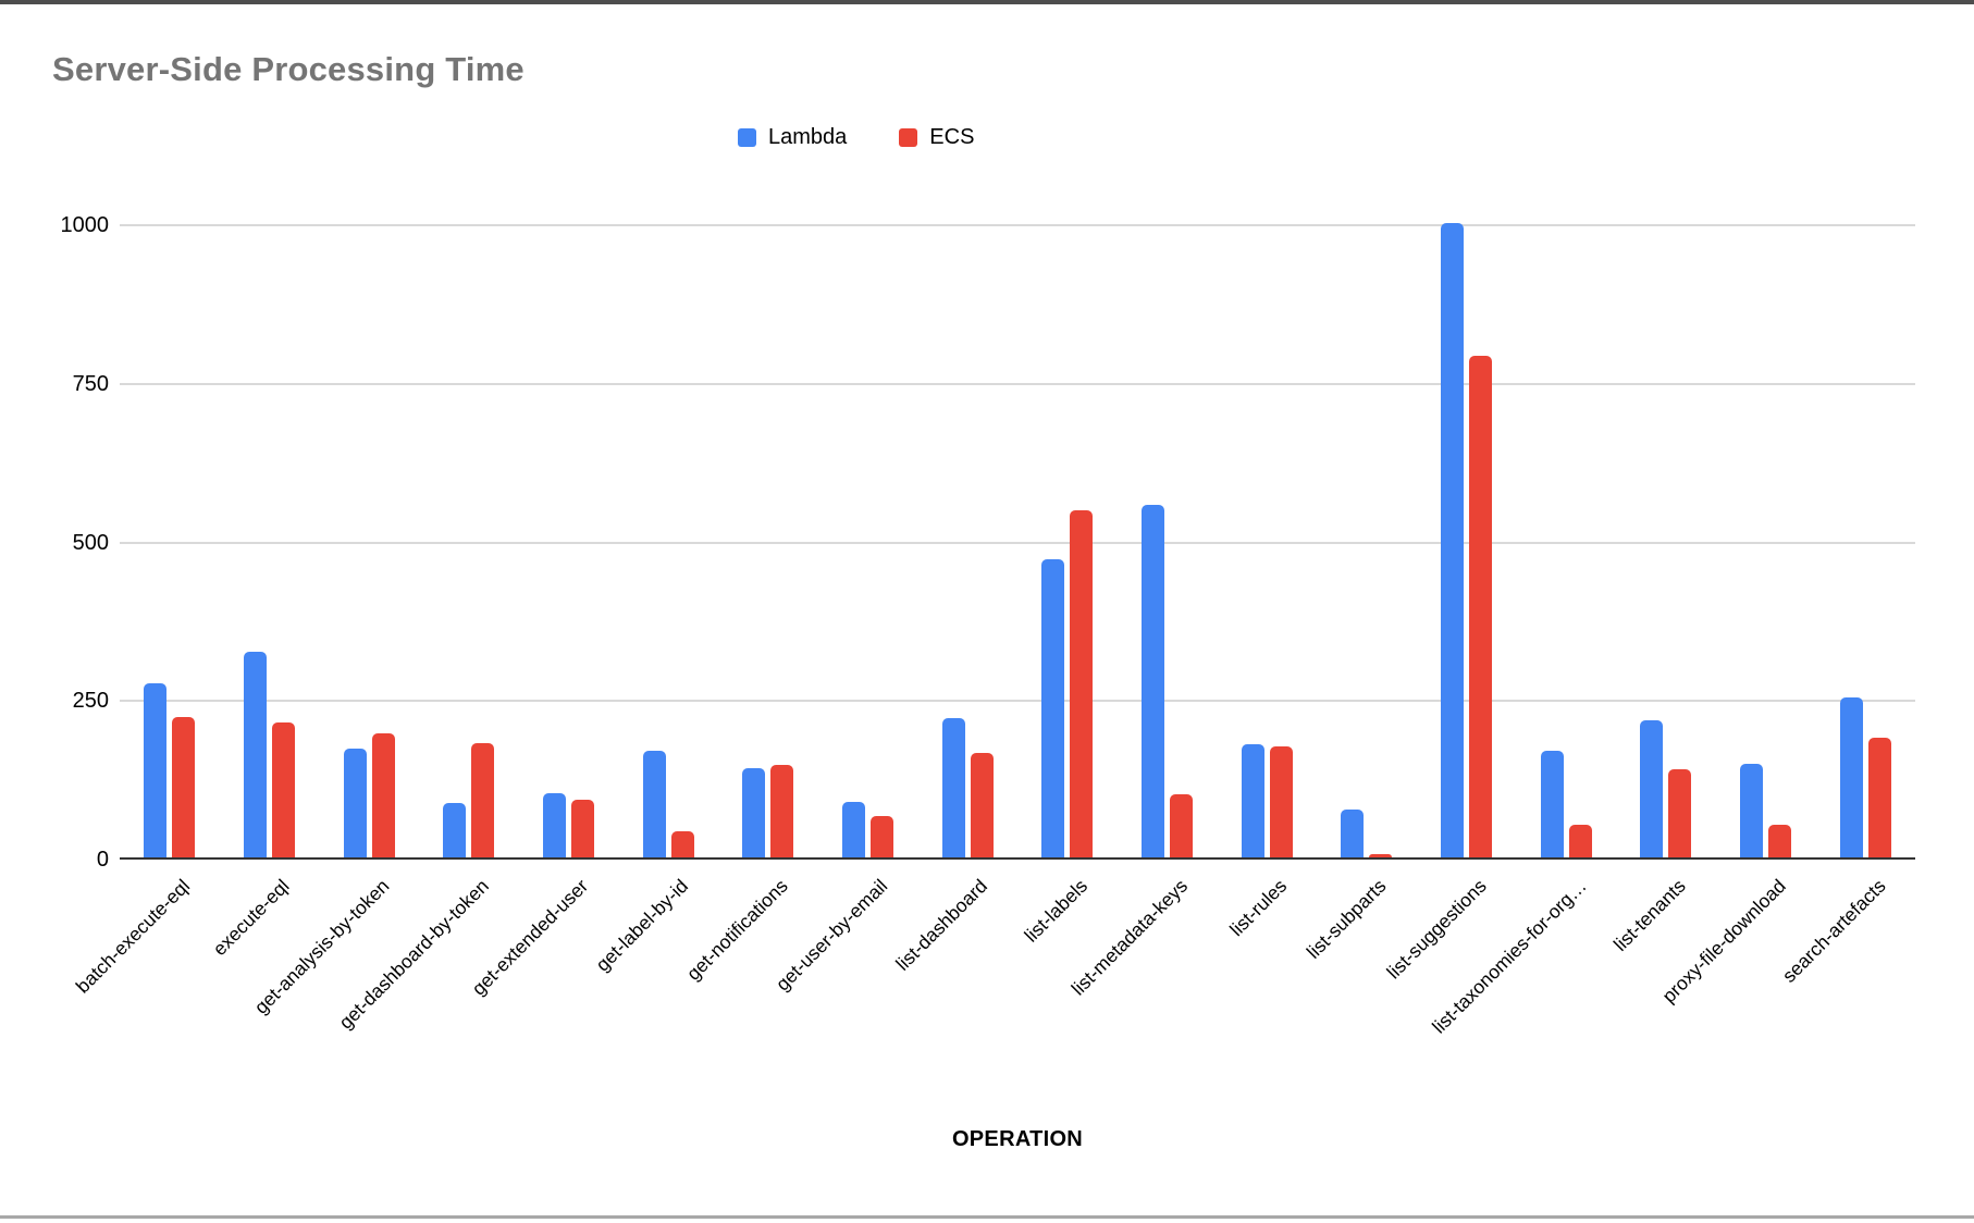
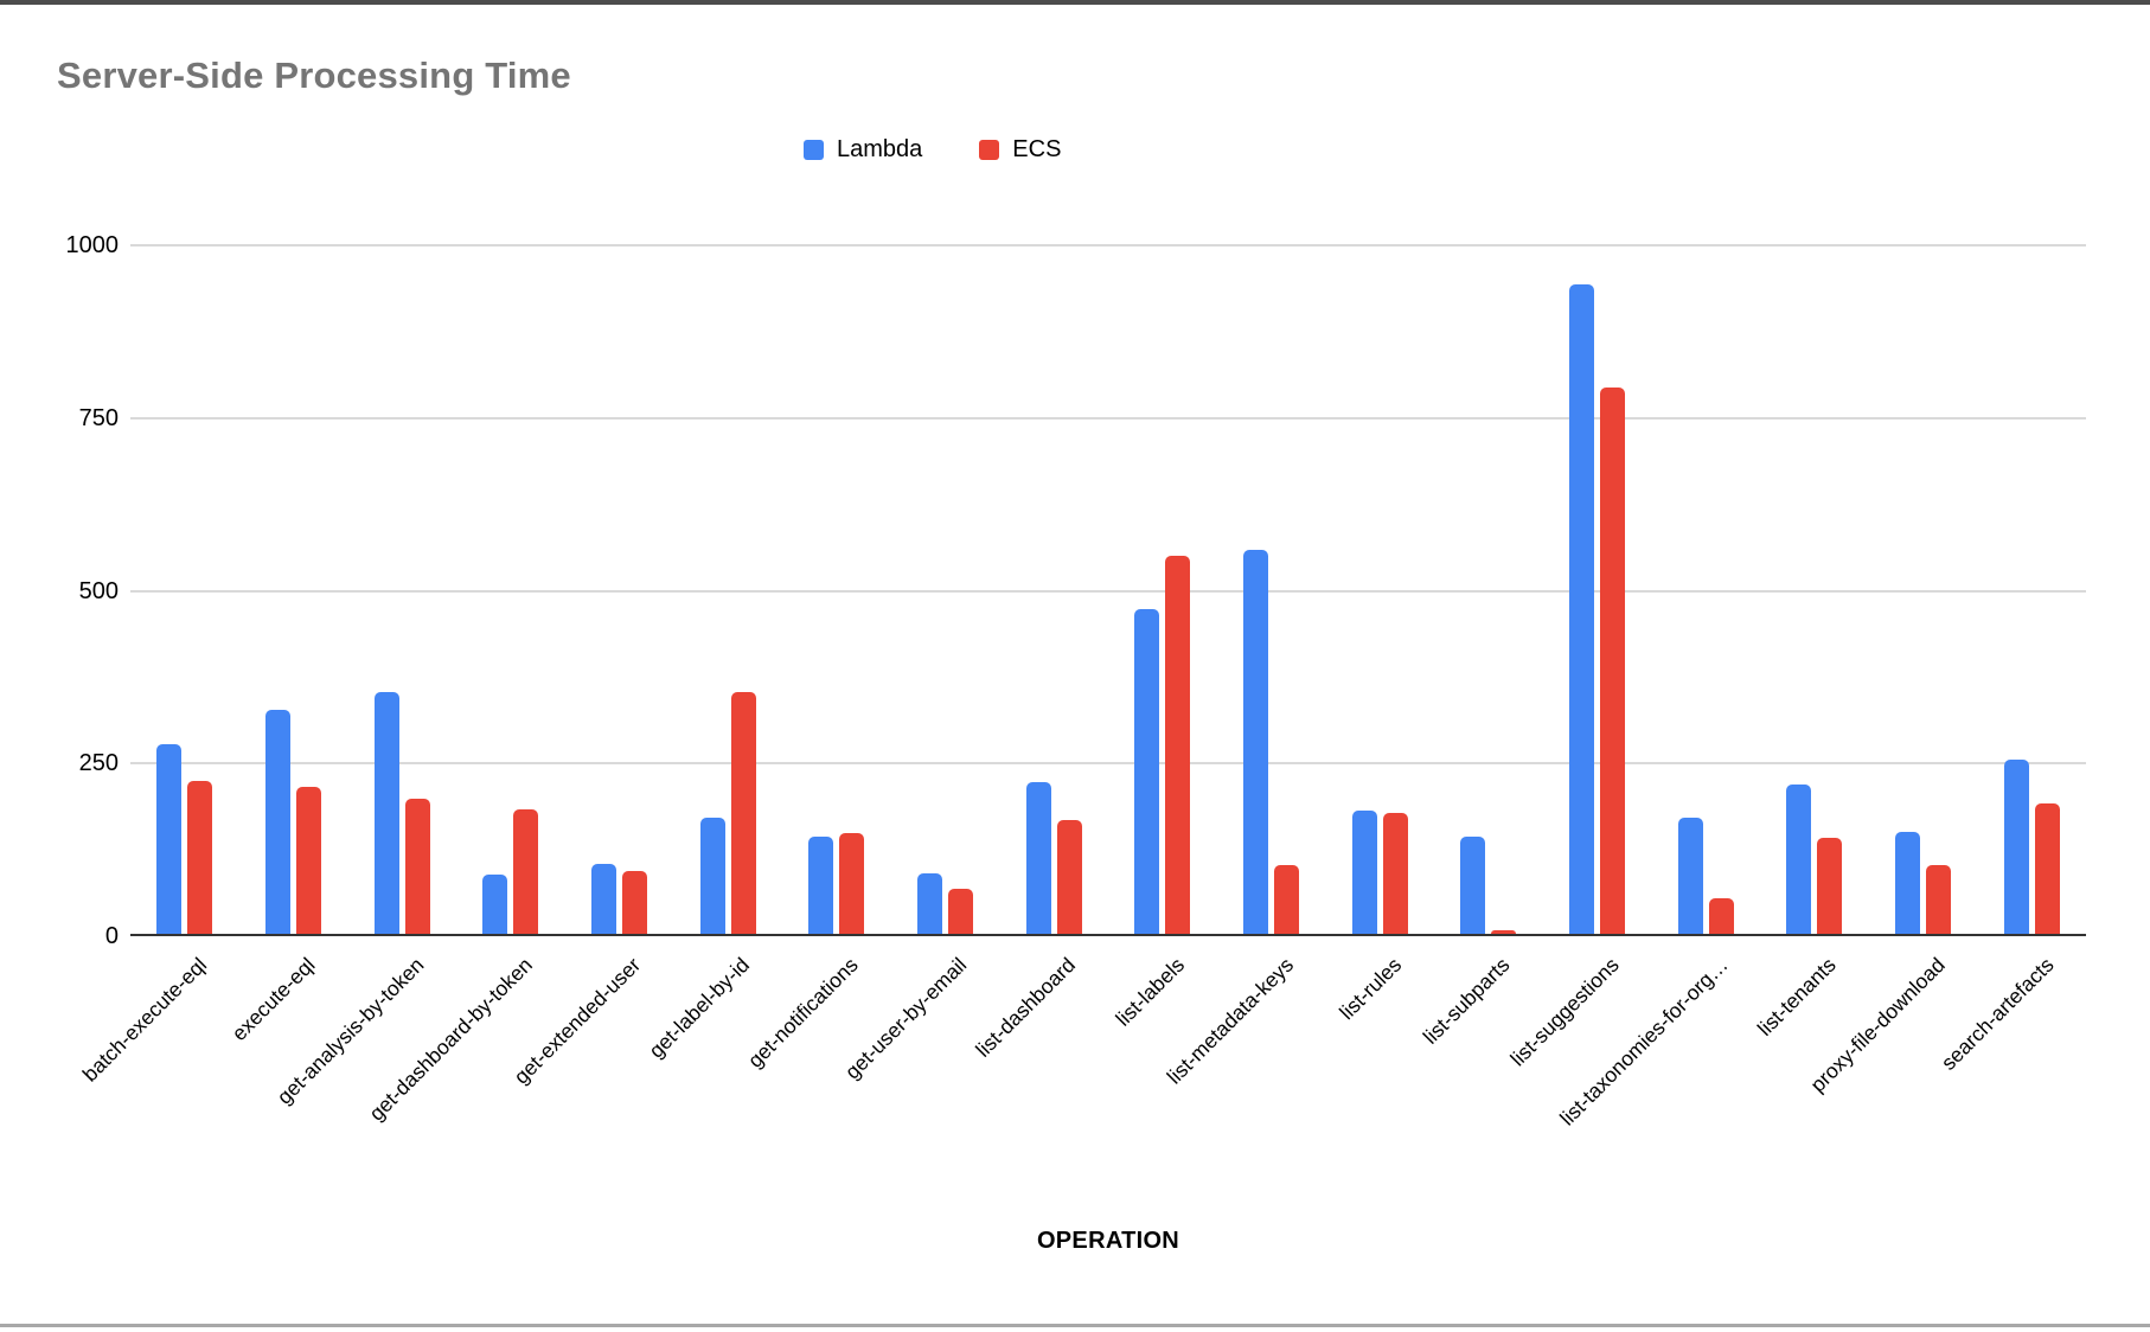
Lambda/get-analysis-by-token: 170 -> 350
ECS/get-label-by-id: 40 -> 350
Lambda/list-subparts: 80 -> 140
Lambda/list-suggestions: 1000 -> 940
ECS/proxy-file-download: 50 -> 100
